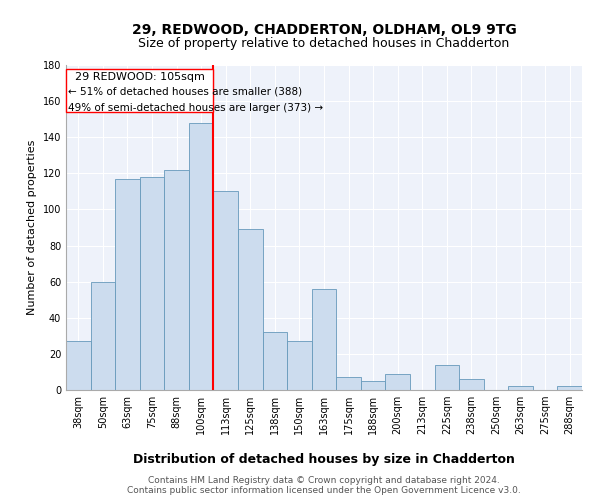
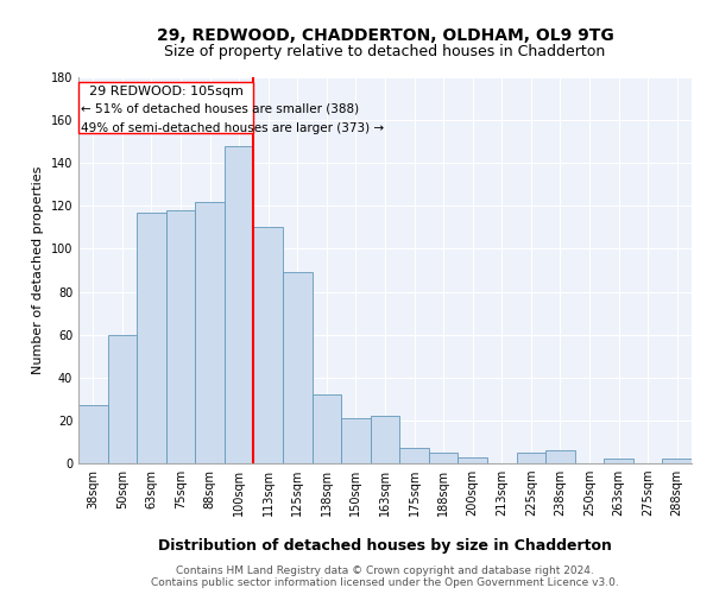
150sqm: 27 -> 21
163sqm: 56 -> 22
200sqm: 9 -> 3
225sqm: 14 -> 5
